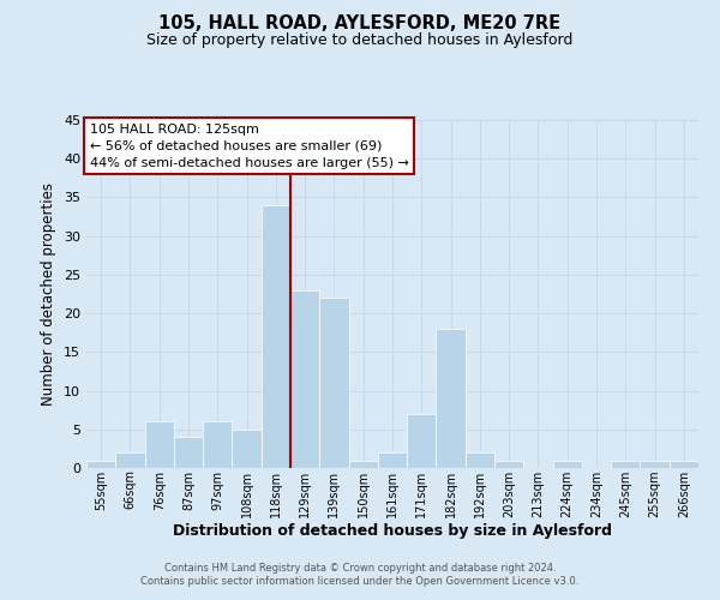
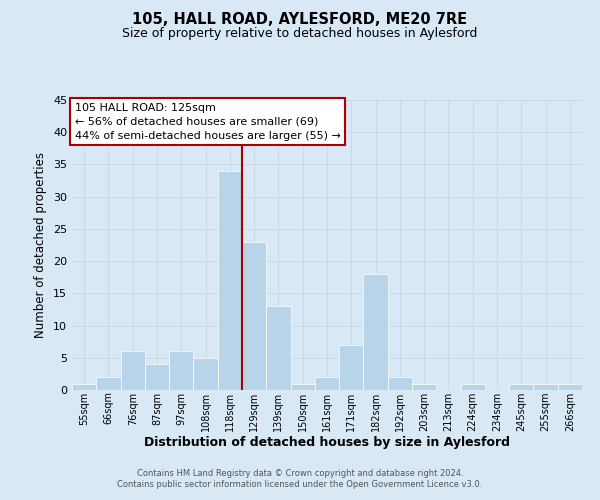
139sqm: 22 -> 13
